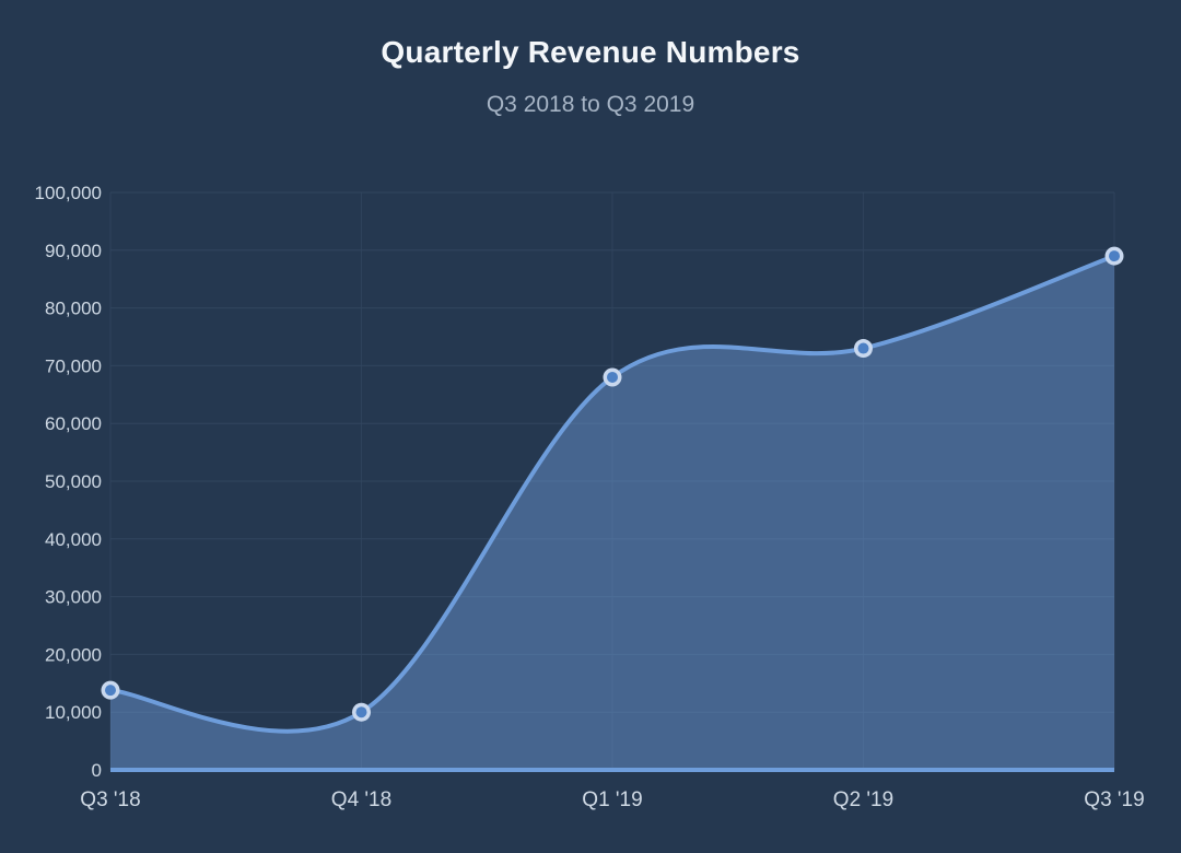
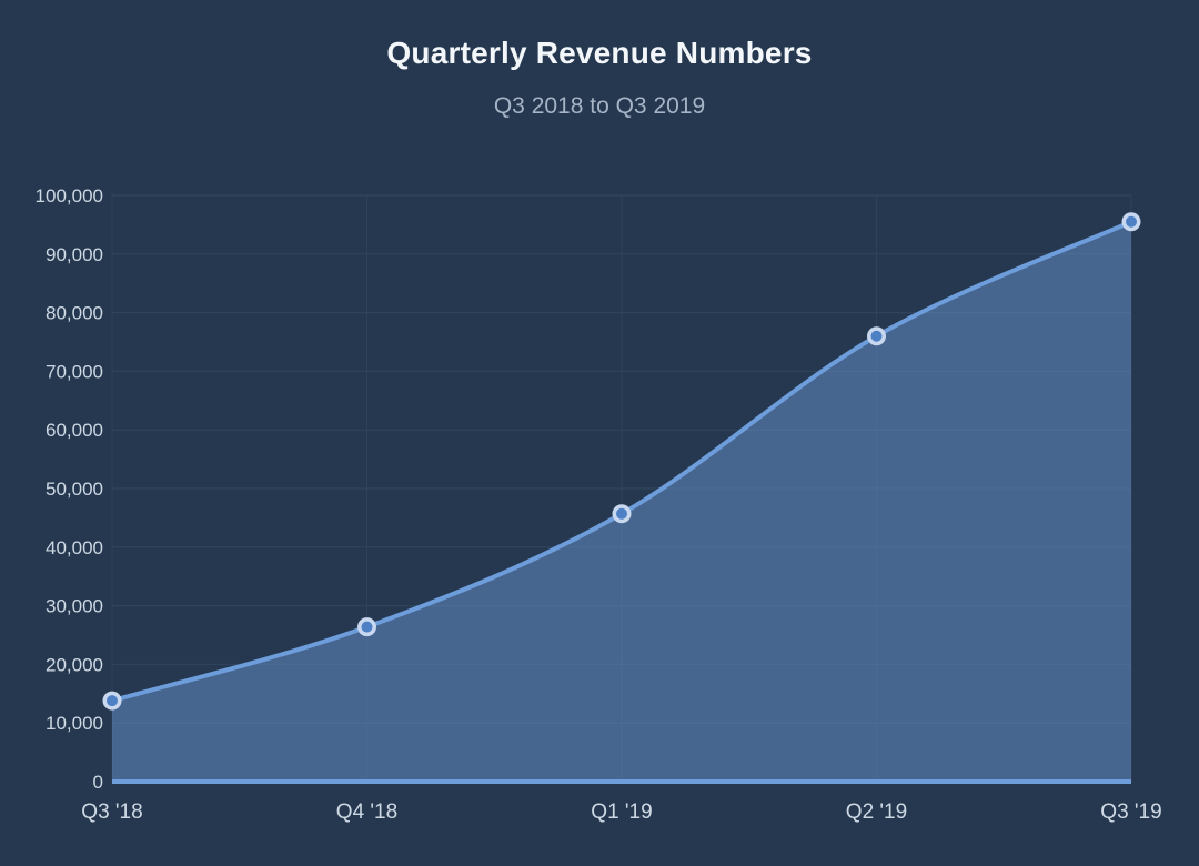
Q4 '18: 10000 -> 26000
Q1 '19: 68000 -> 46000
Q2 '19: 73000 -> 76000
Q3 '19: 89000 -> 96000
